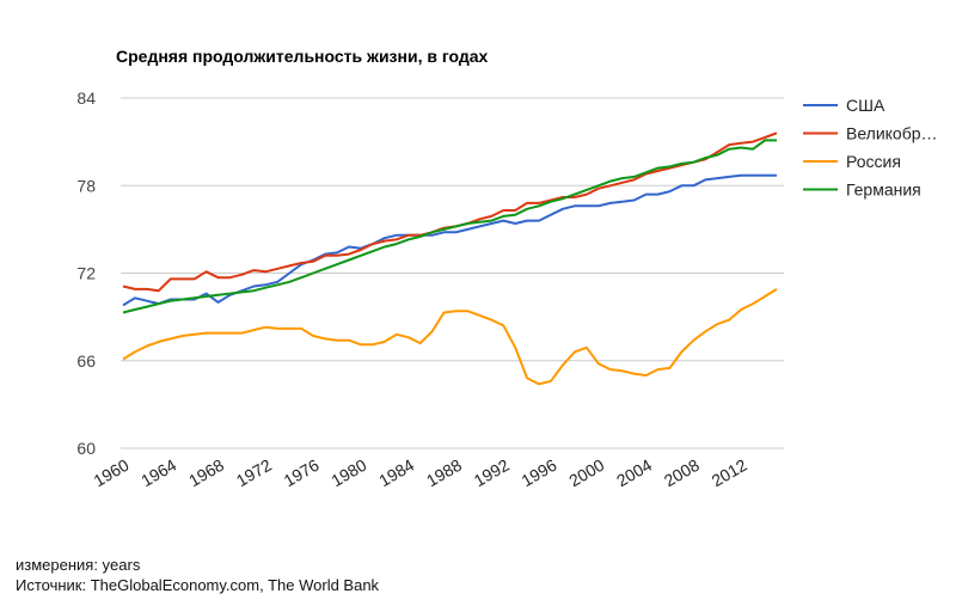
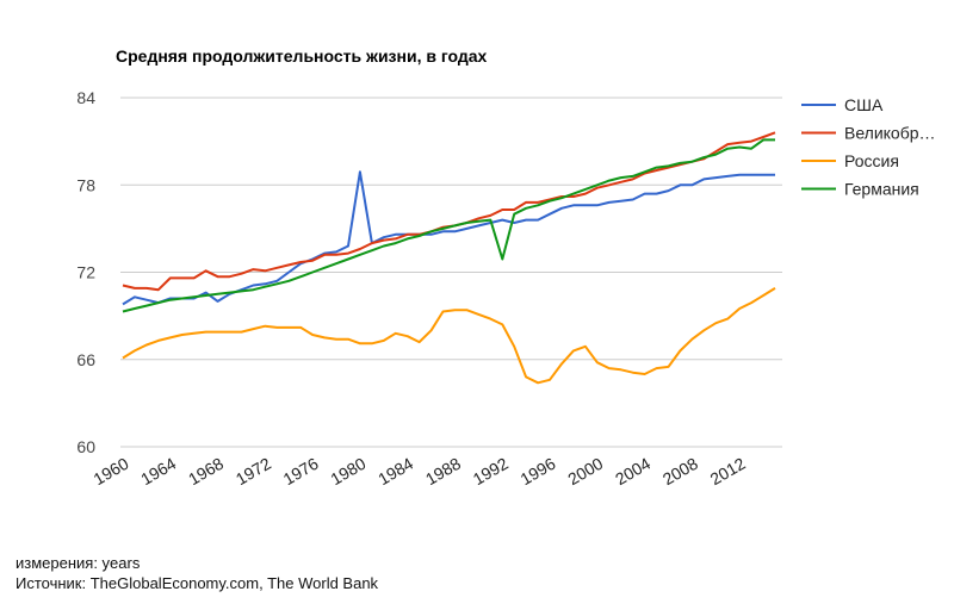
США/1980: 73.7 -> 78.9
Германия/1992: 75.9 -> 72.9
